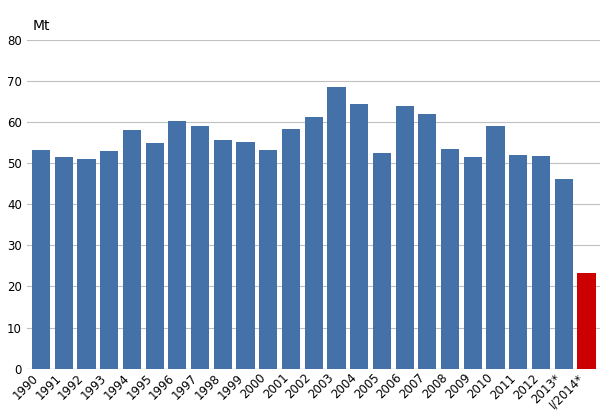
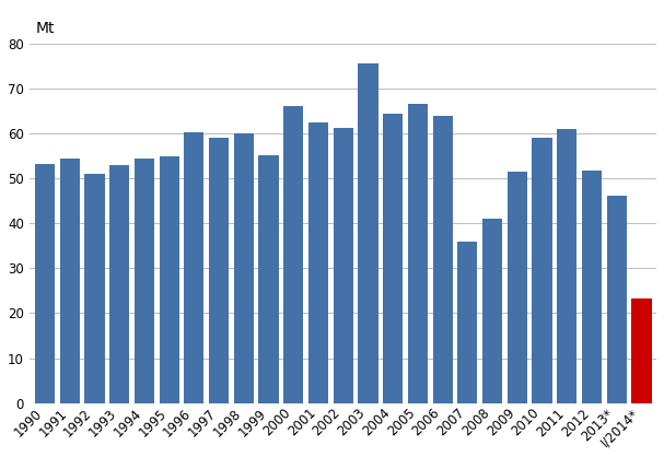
1991: 51.6 -> 54.5
1994: 58.0 -> 54.5
1998: 55.6 -> 60.0
2000: 53.3 -> 66.0
2001: 58.4 -> 62.5
2003: 68.5 -> 75.5
2005: 52.5 -> 66.5
2007: 62.0 -> 36.0
2008: 53.5 -> 41.0
2011: 52.0 -> 61.0
